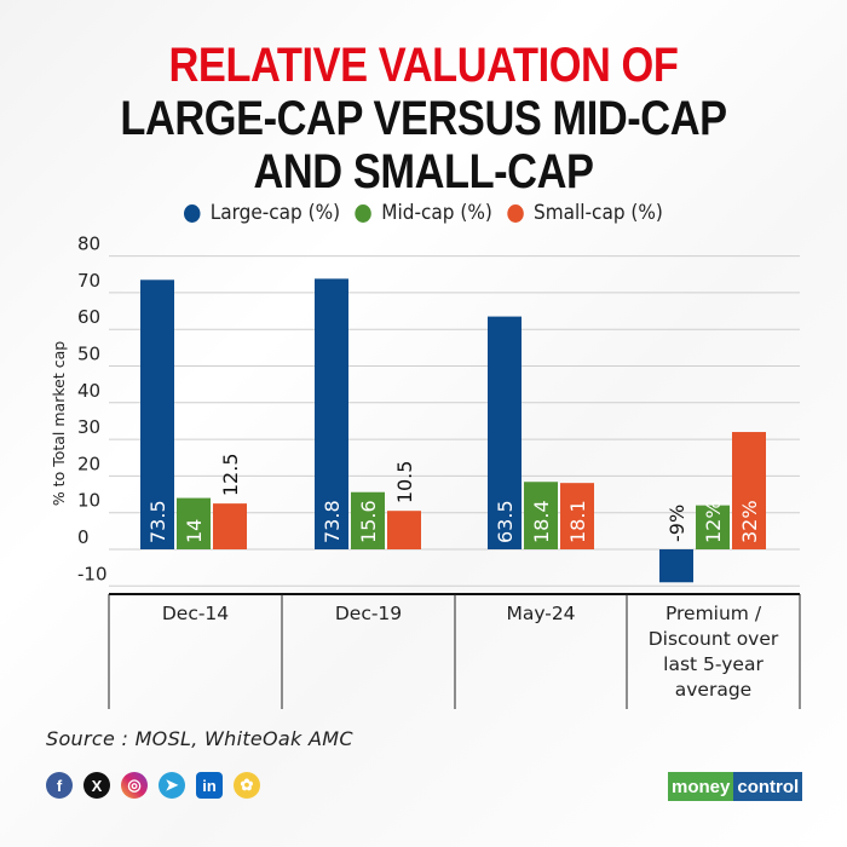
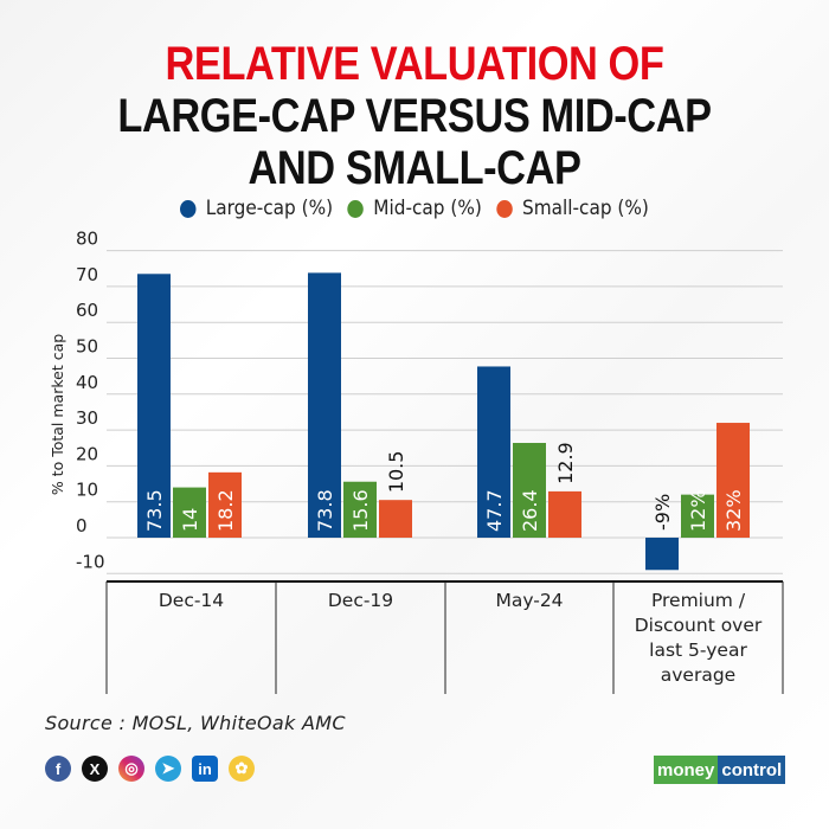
Small-cap (%)/Dec-14: 12.5 -> 18.2
Large-cap (%)/May-24: 63.5 -> 47.7
Mid-cap (%)/May-24: 18.4 -> 26.4
Small-cap (%)/May-24: 18.1 -> 12.9
